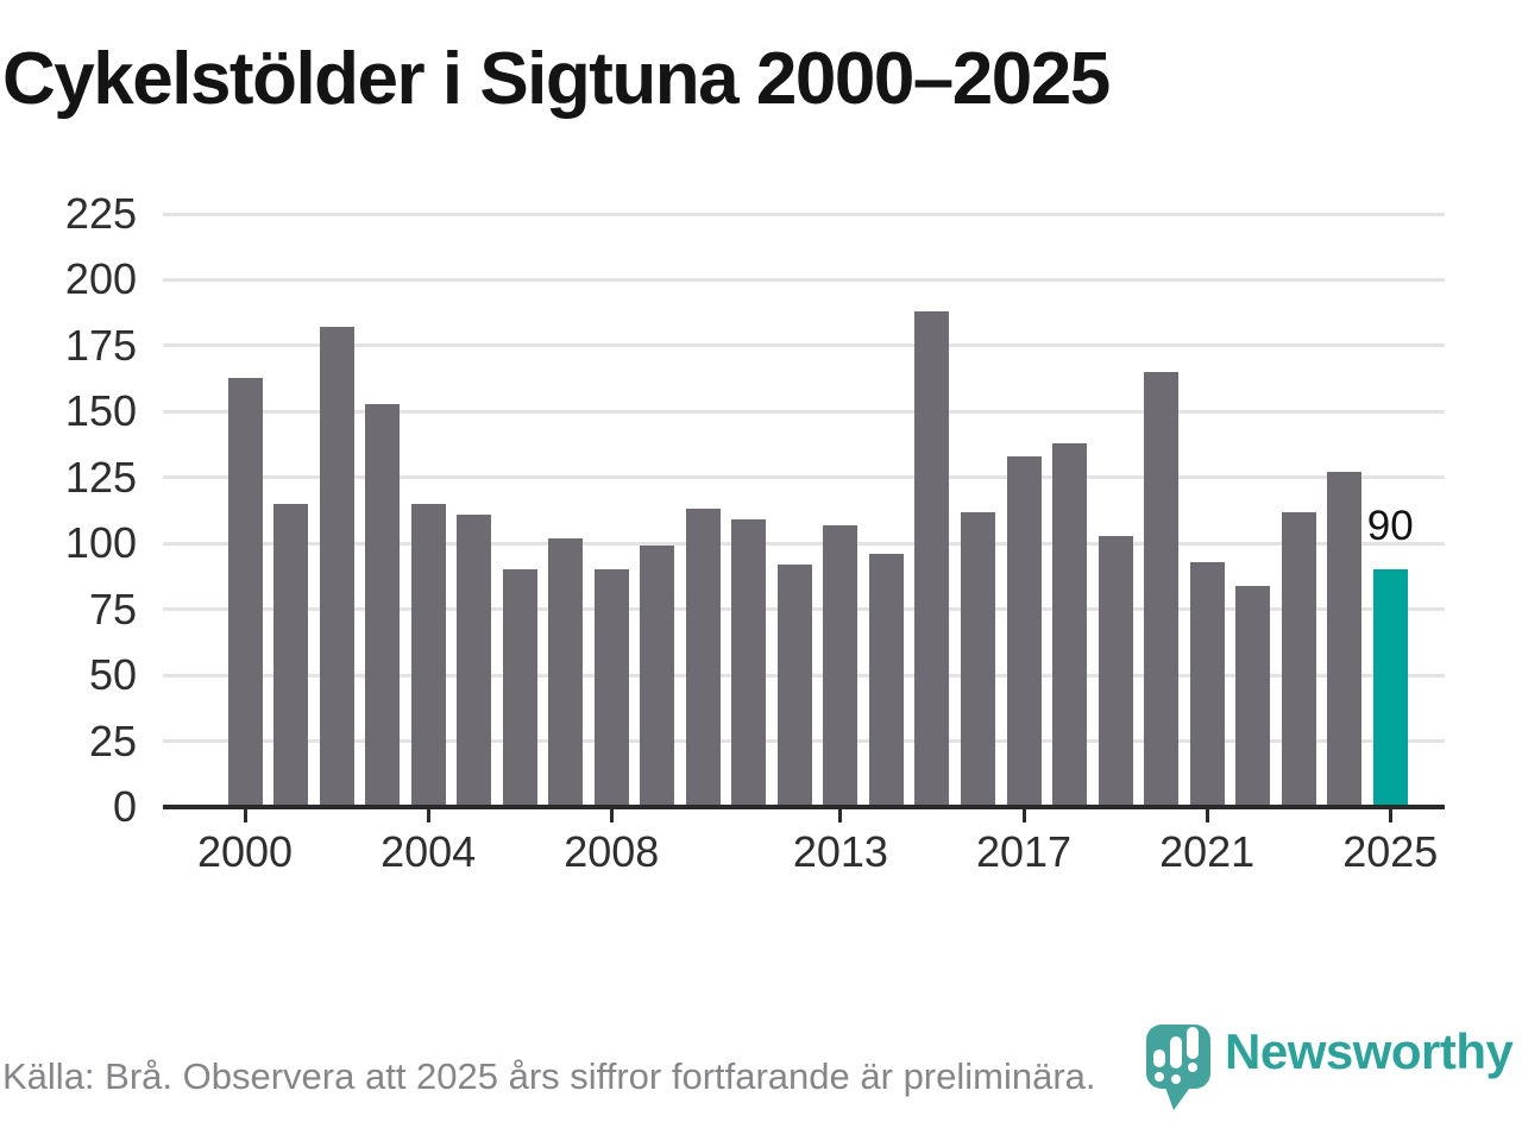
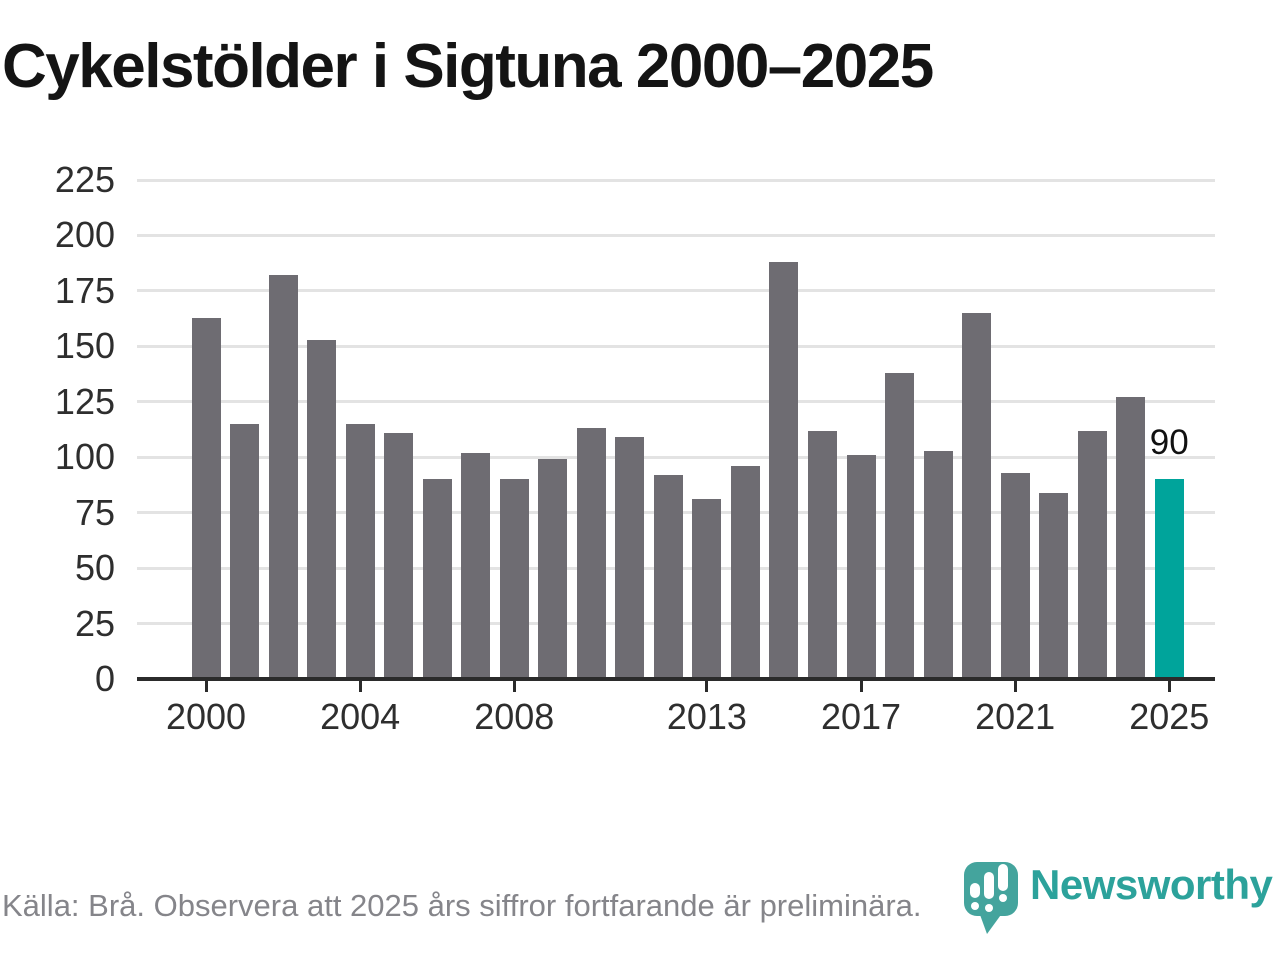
2013: 107 -> 81
2017: 133 -> 101
